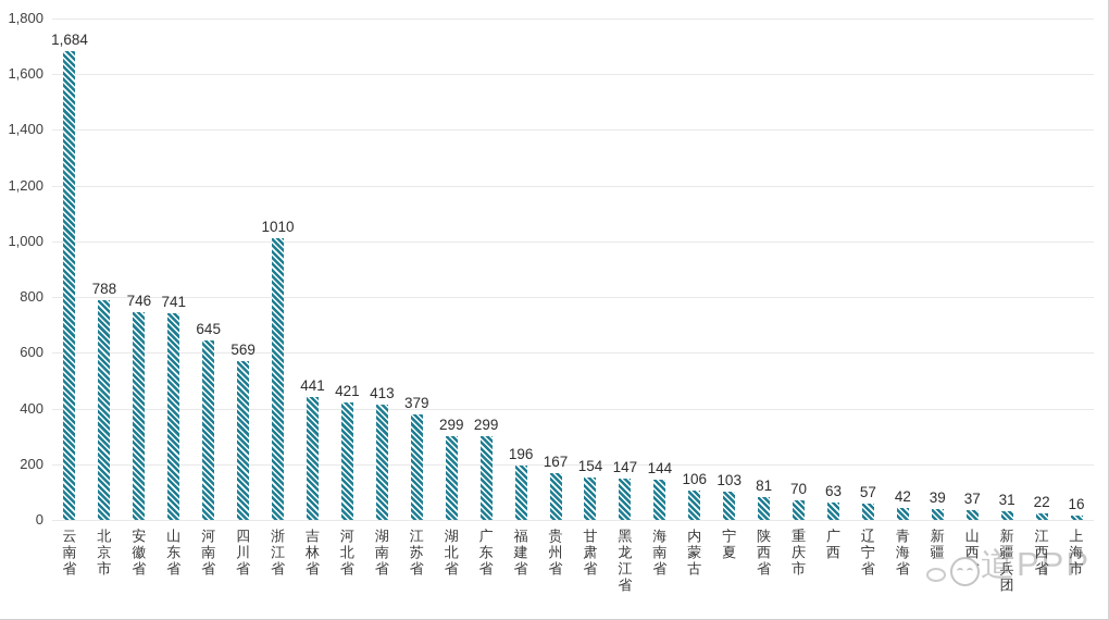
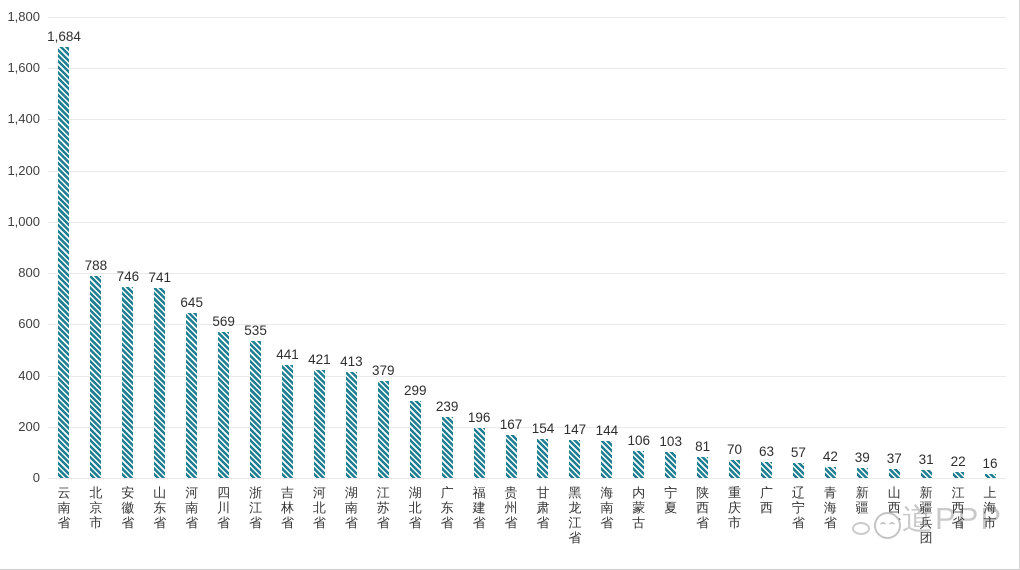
浙江省: 1010 -> 535
广东省: 299 -> 239
